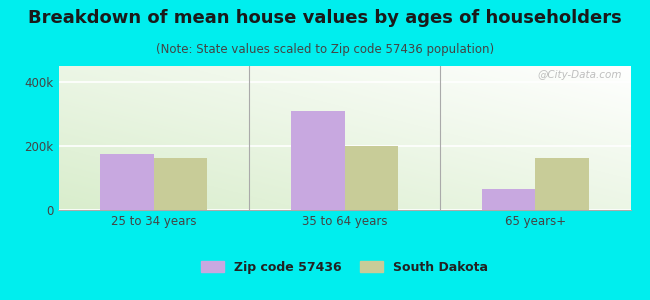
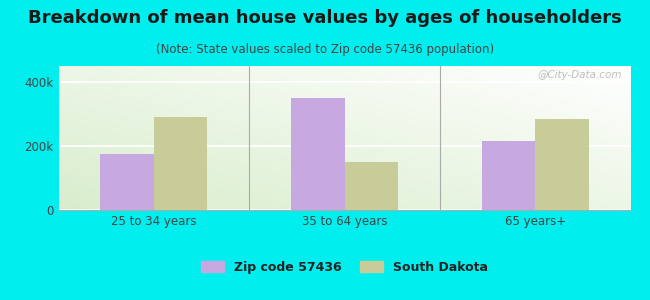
South Dakota/25 to 34 years: 162k -> 290k
Zip code 57436/35 to 64 years: 310k -> 350k
South Dakota/35 to 64 years: 200k -> 150k
Zip code 57436/65 years+: 65k -> 215k
South Dakota/65 years+: 162k -> 285k
